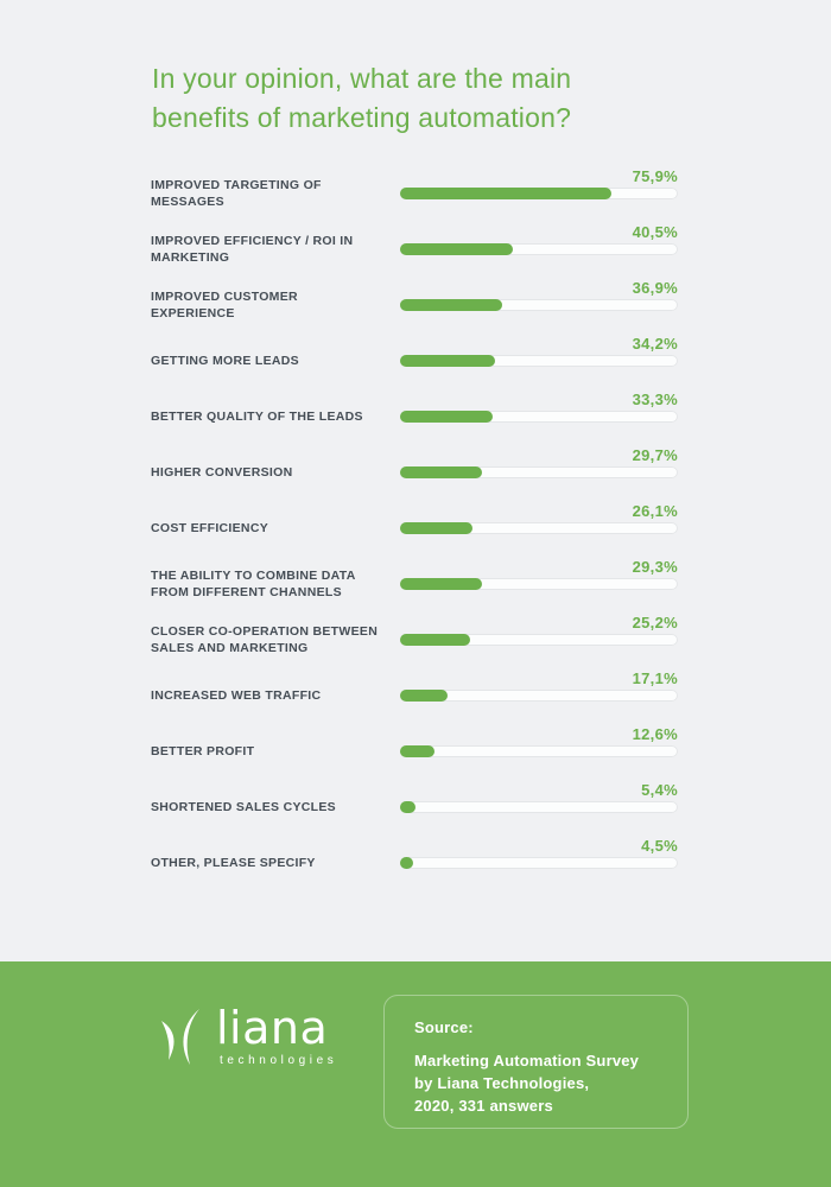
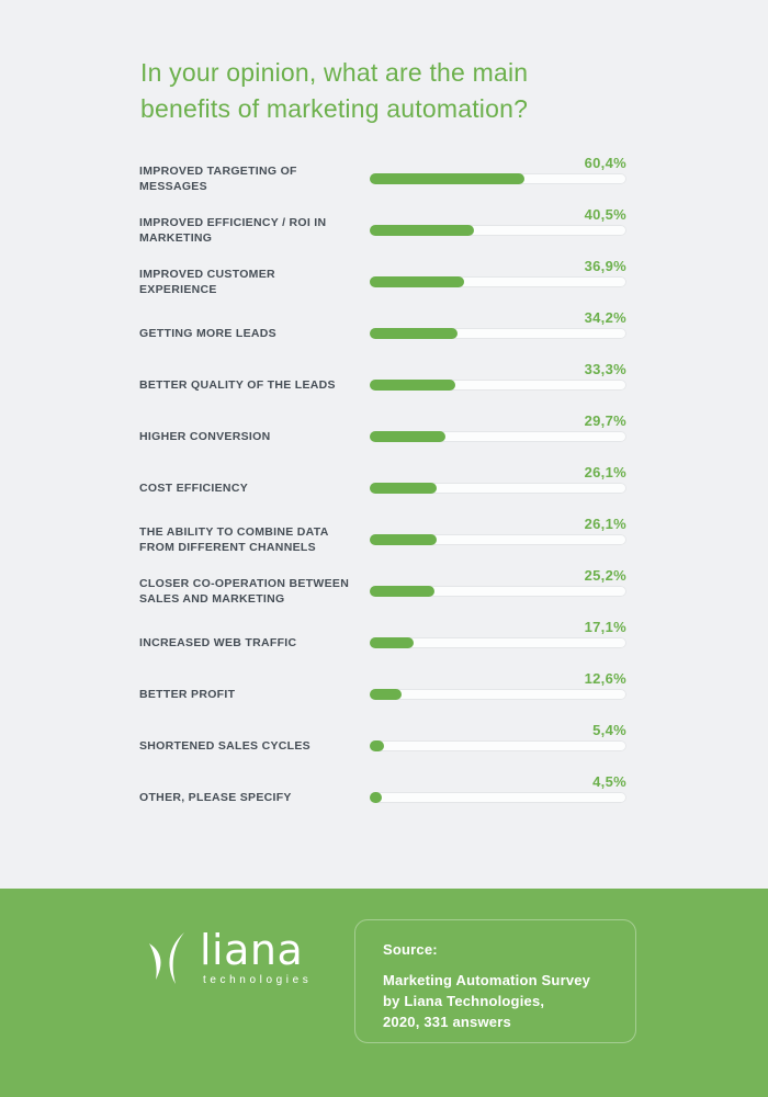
IMPROVED TARGETING OF MESSAGES: 75,9% -> 60,4%
THE ABILITY TO COMBINE DATA FROM DIFFERENT CHANNELS: 29,3% -> 26,1%
